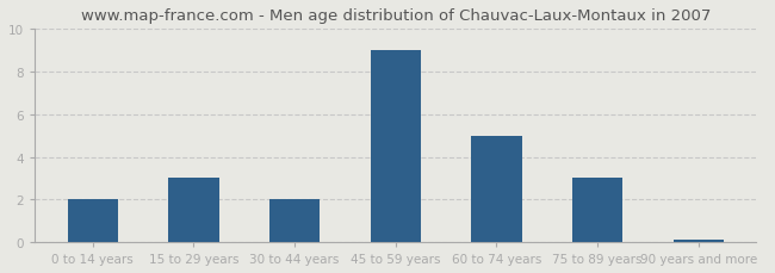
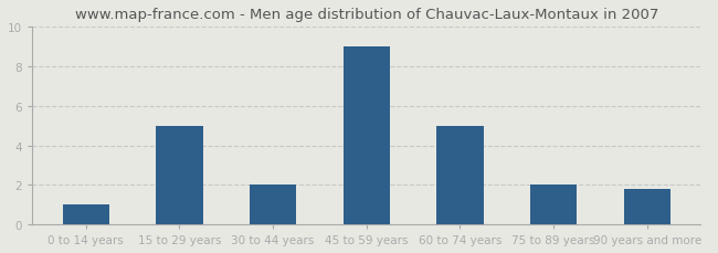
0 to 14 years: 2.0 -> 1.0
15 to 29 years: 3.0 -> 5.0
75 to 89 years: 3.0 -> 2.0
90 years and more: 0.1 -> 1.8
